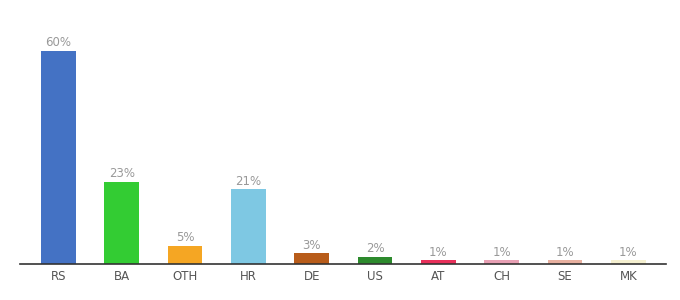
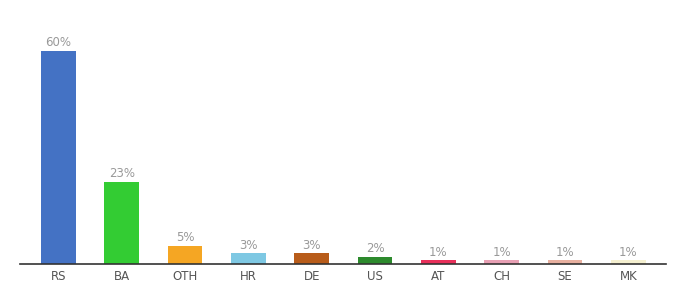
HR: 21% -> 3%
